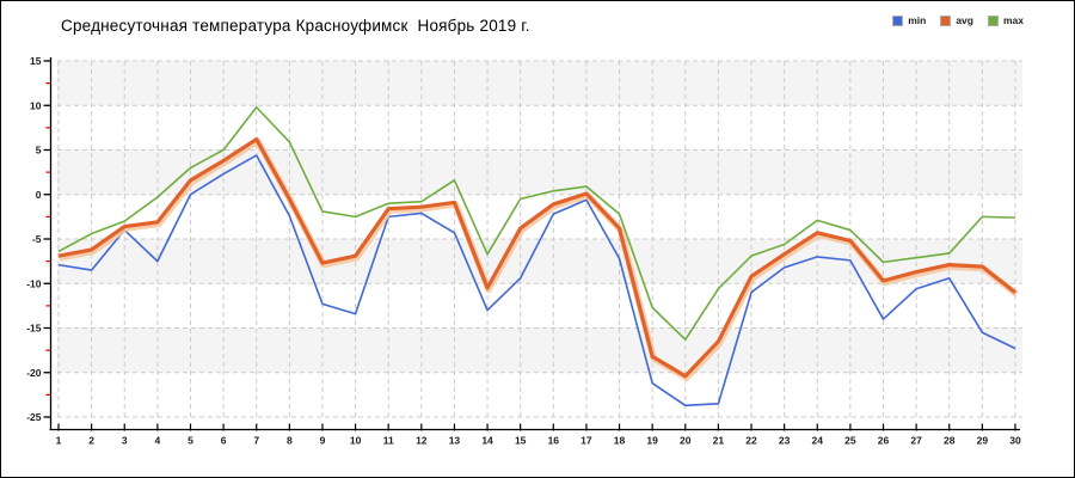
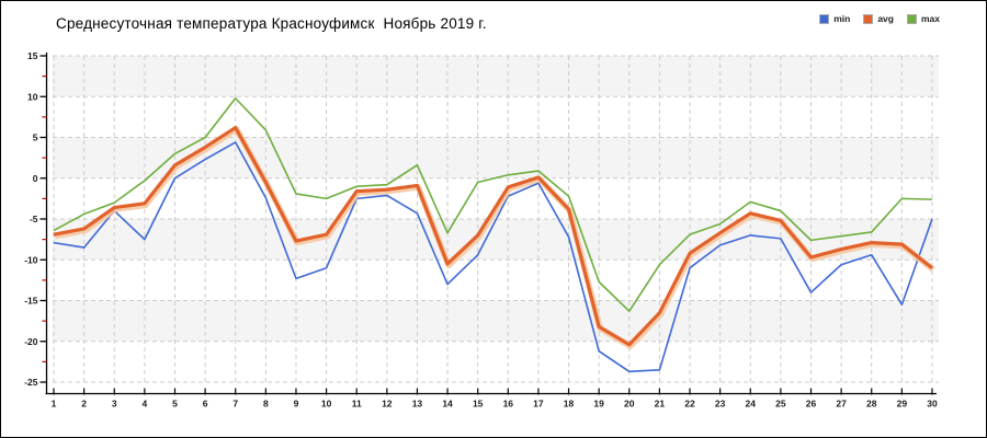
min/10: -13 -> -11
avg/15: -4 -> -7
min/30: -17 -> -5
